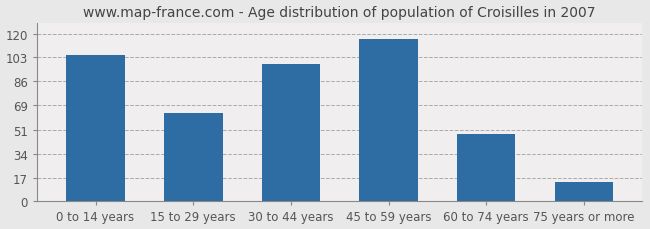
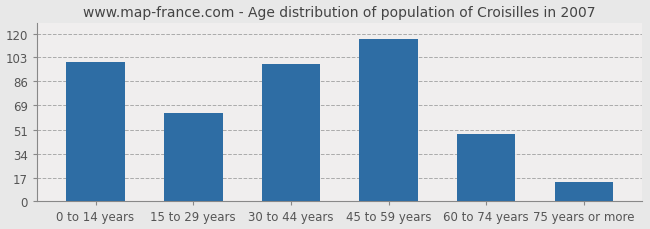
0 to 14 years: 105 -> 100
